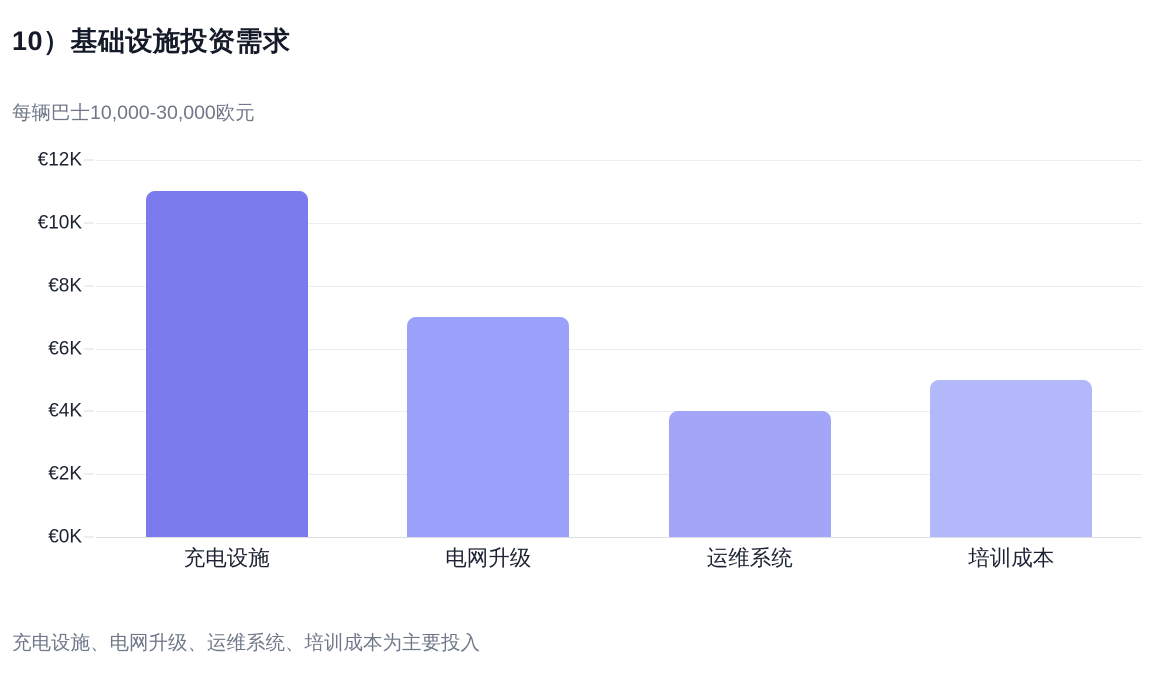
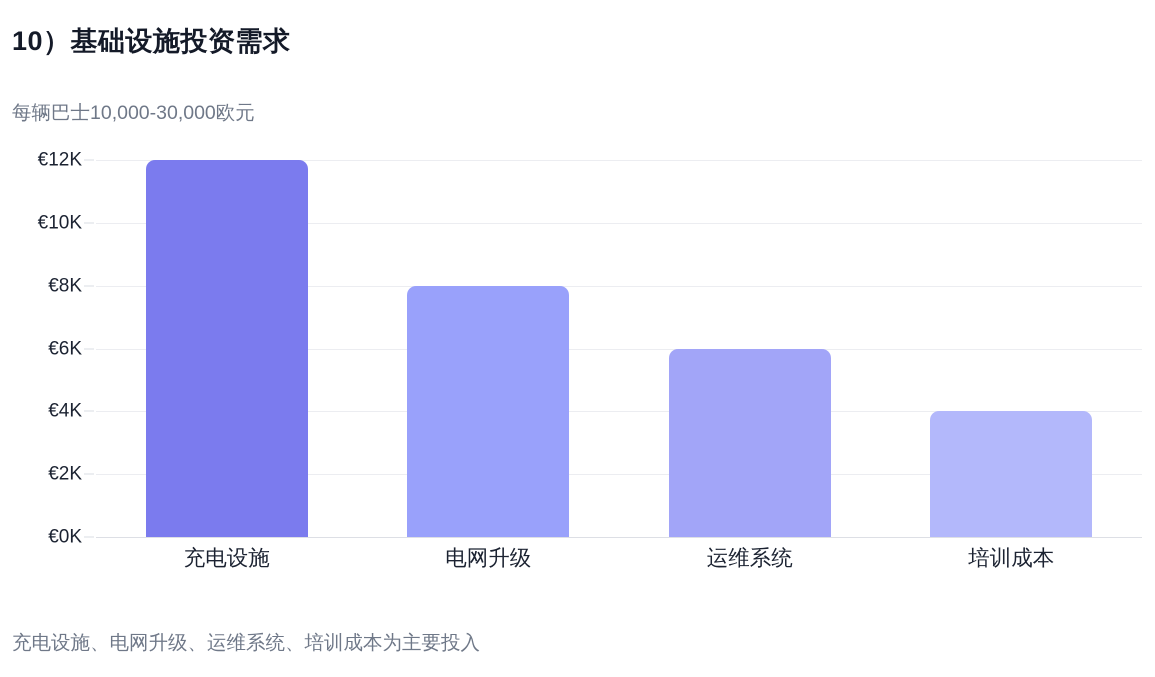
充电设施: €11K -> €12K
电网升级: €7K -> €8K
运维系统: €4K -> €6K
培训成本: €5K -> €4K
